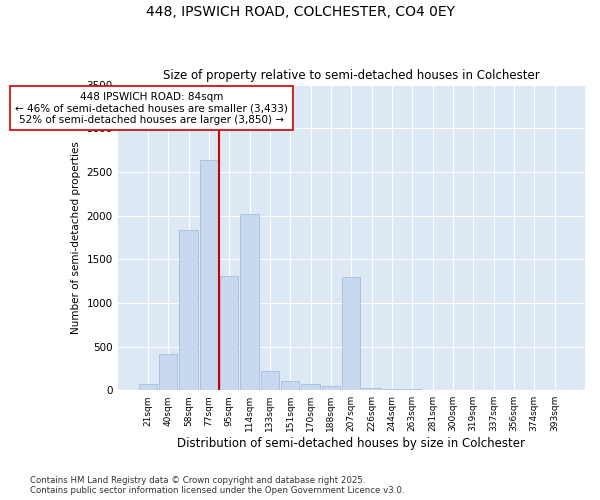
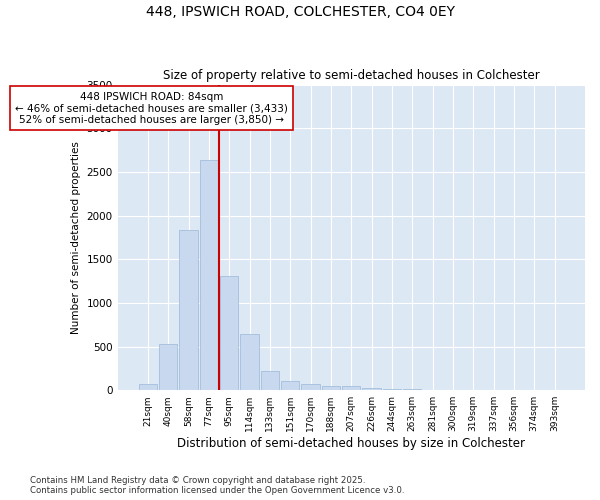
40sqm: 420 -> 530
114sqm: 2020 -> 640
207sqm: 1300 -> 40
